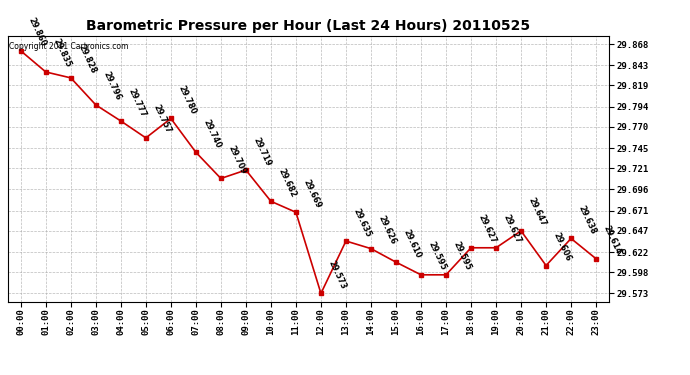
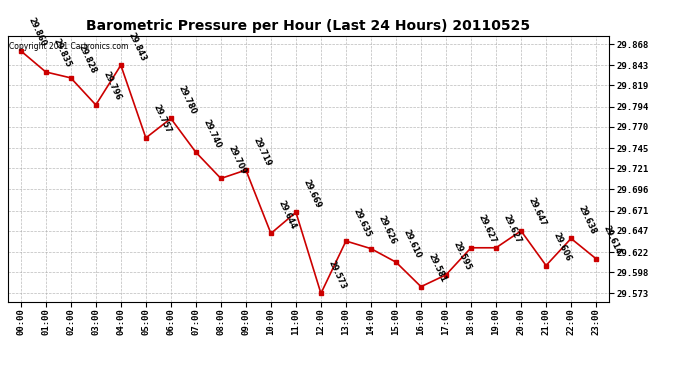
04:00: 29.777 -> 29.843
10:00: 29.682 -> 29.644
16:00: 29.595 -> 29.581
